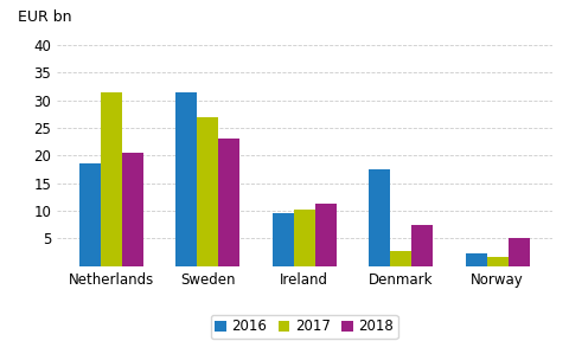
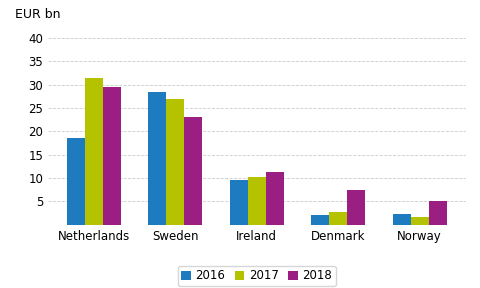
2018/Netherlands: 20.5 -> 29.5
2016/Sweden: 31.5 -> 28.5
2016/Denmark: 17.5 -> 2.0
